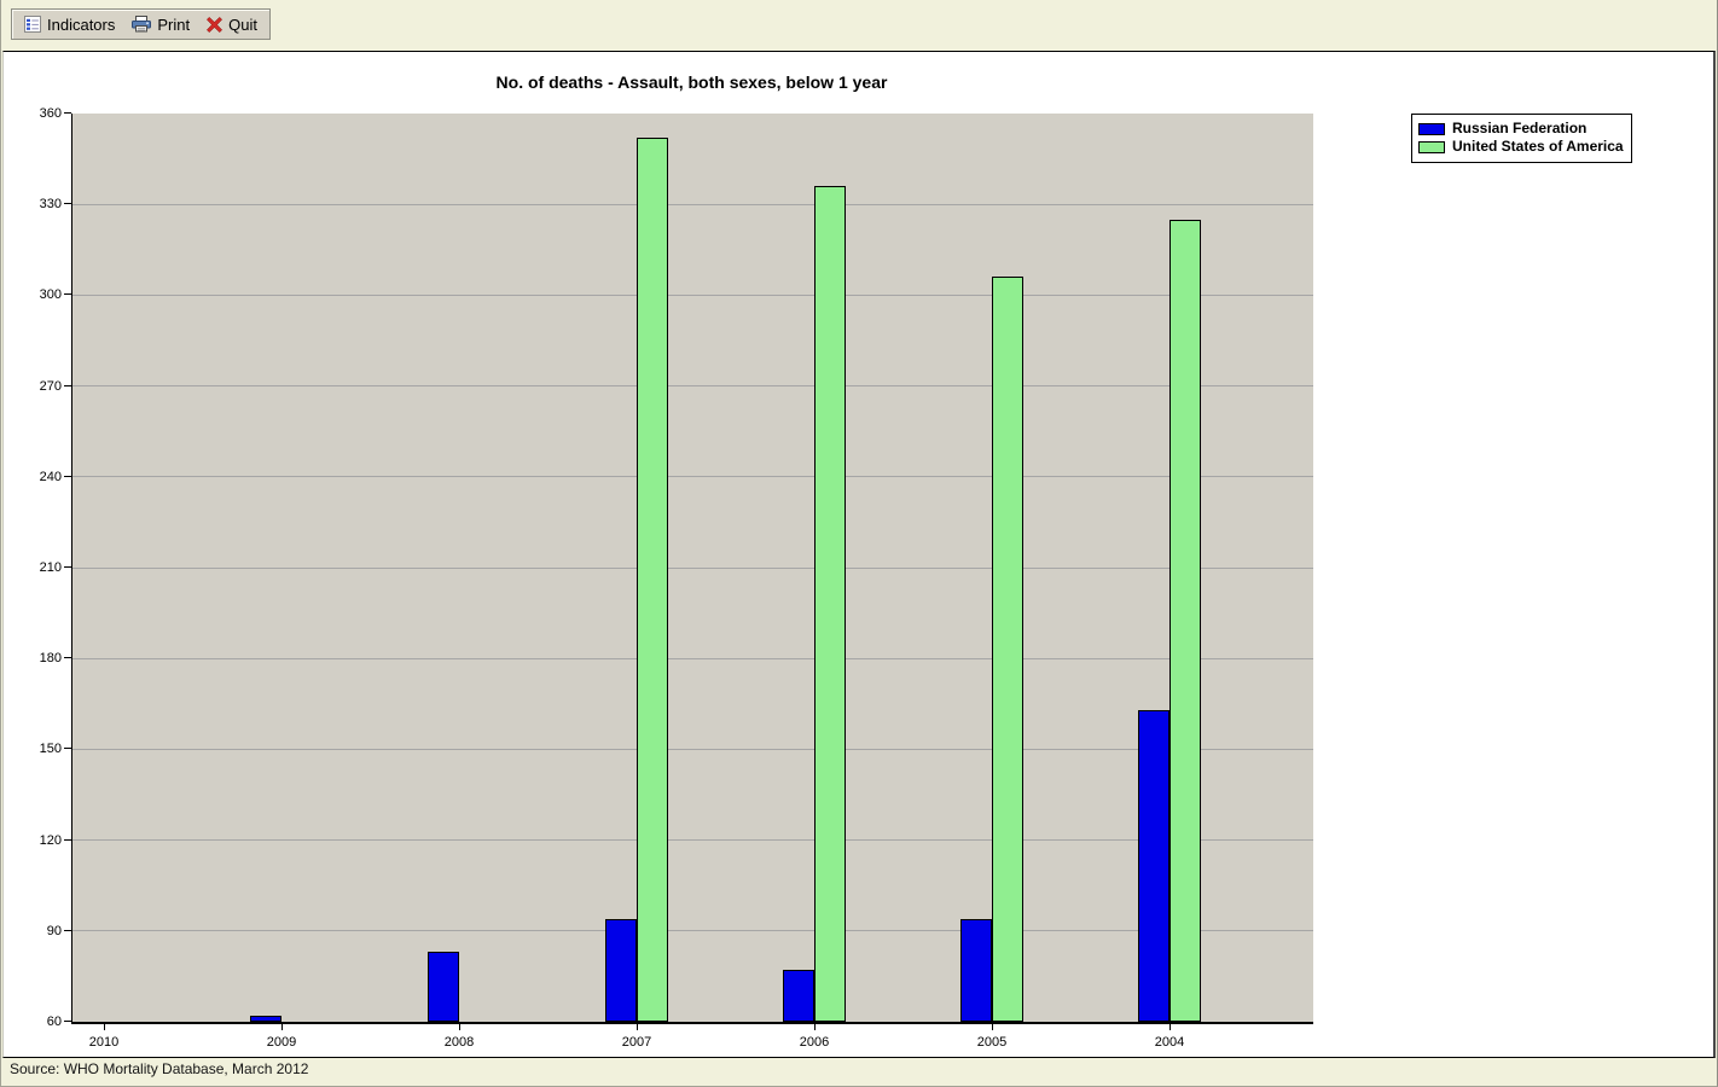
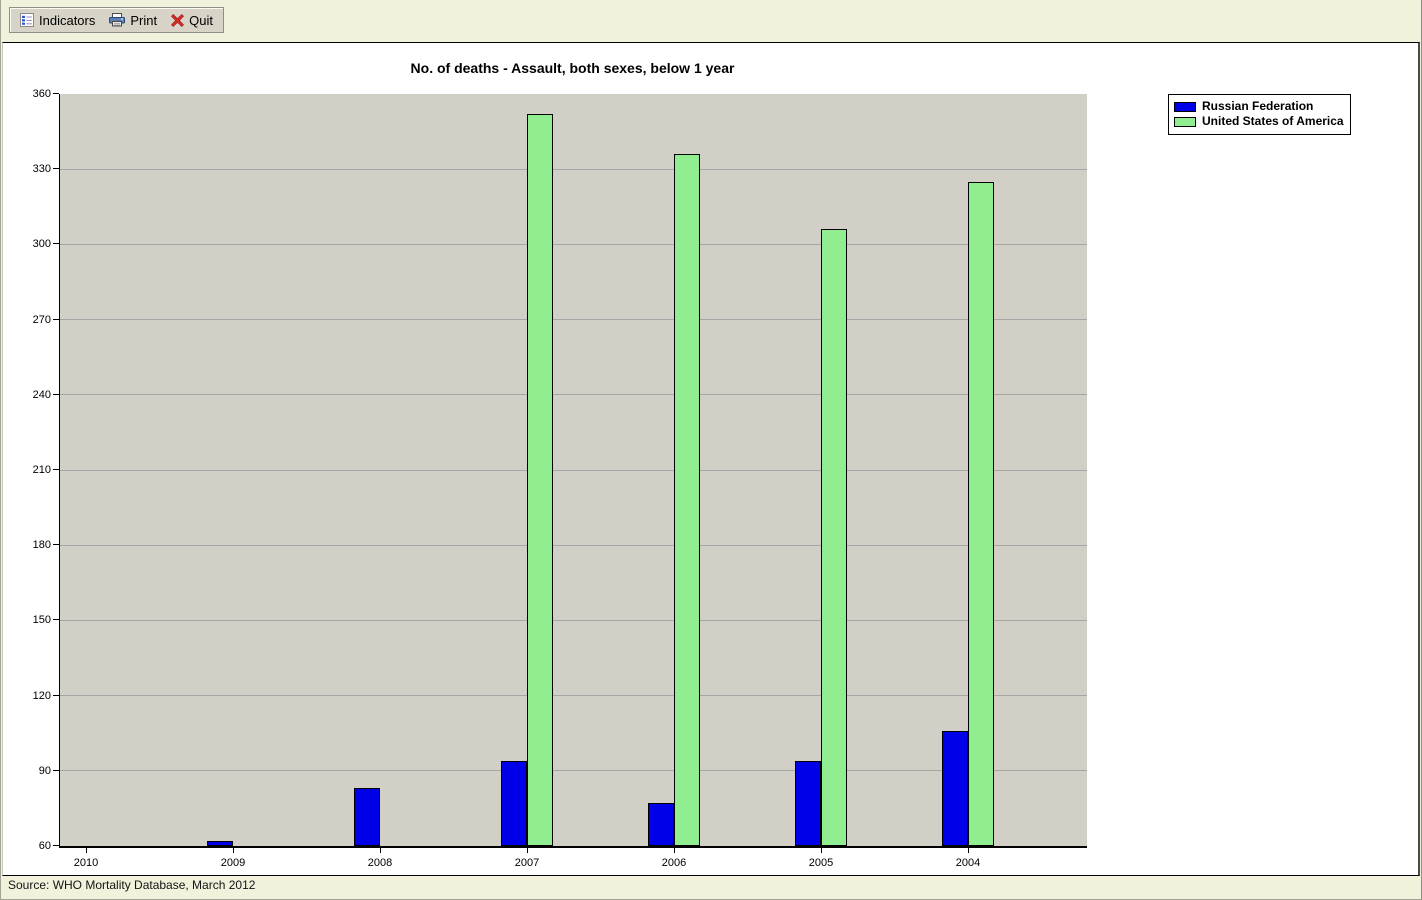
Russian Federation/2004: 163 -> 106
